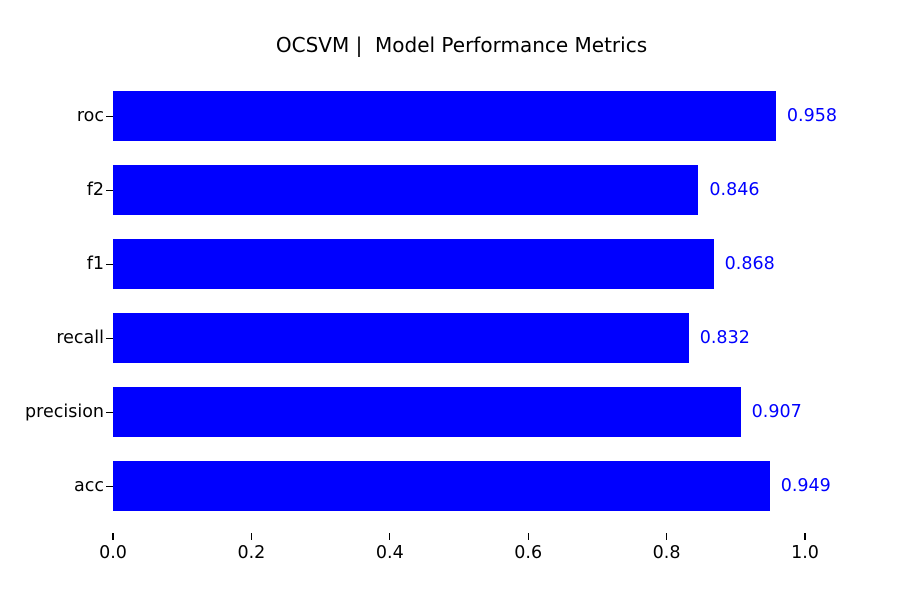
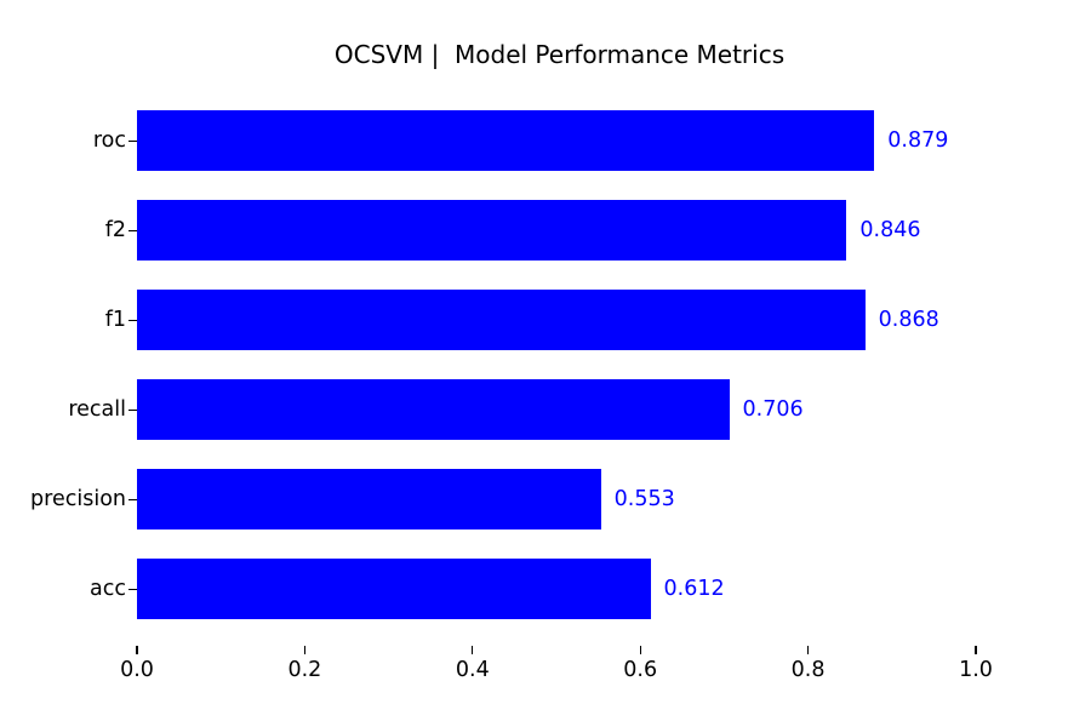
roc: 0.958 -> 0.879
recall: 0.832 -> 0.706
precision: 0.907 -> 0.553
acc: 0.949 -> 0.612
